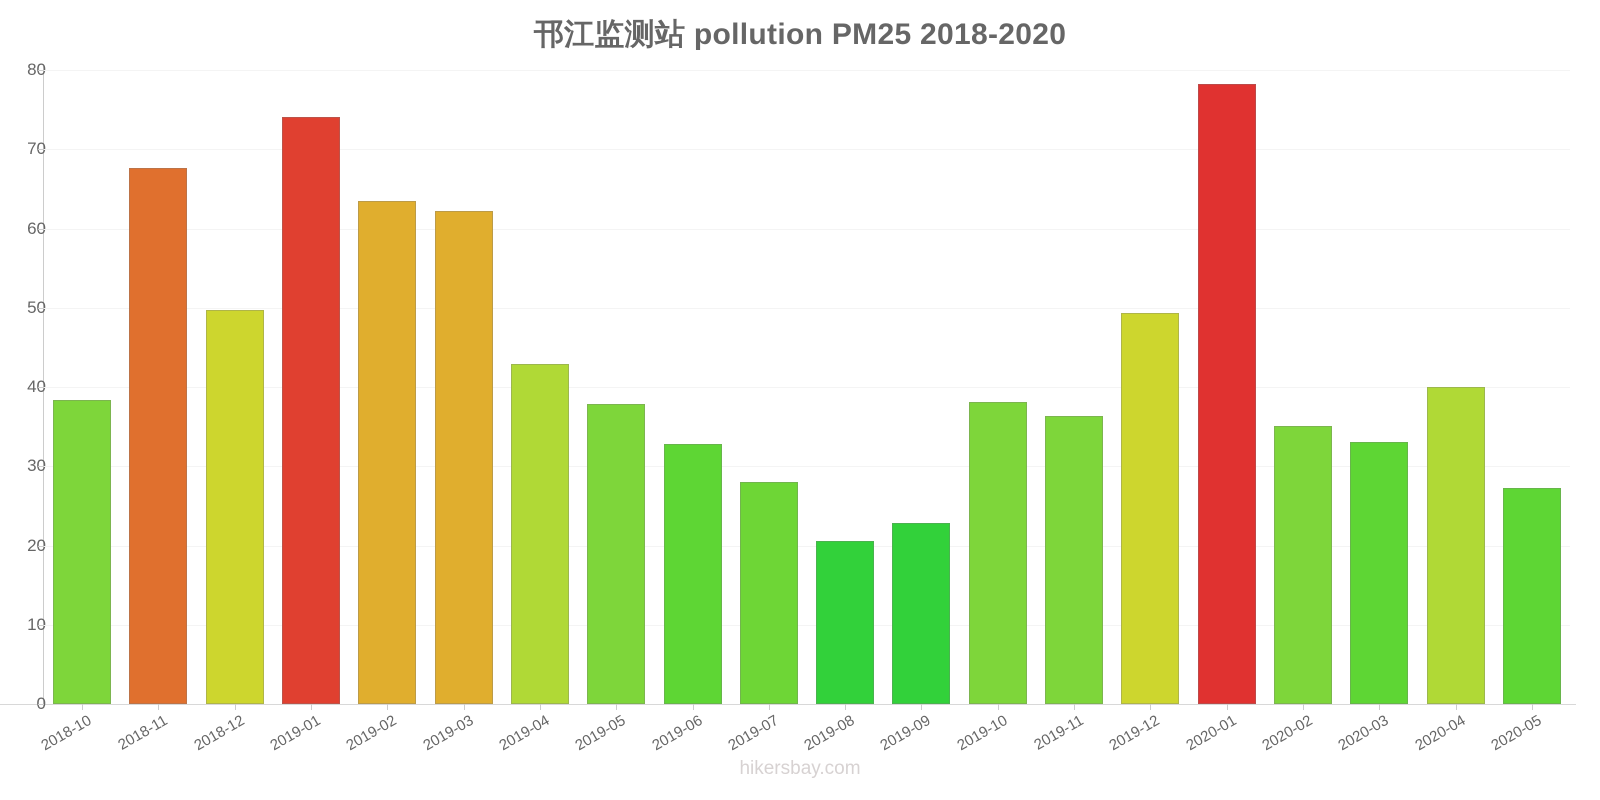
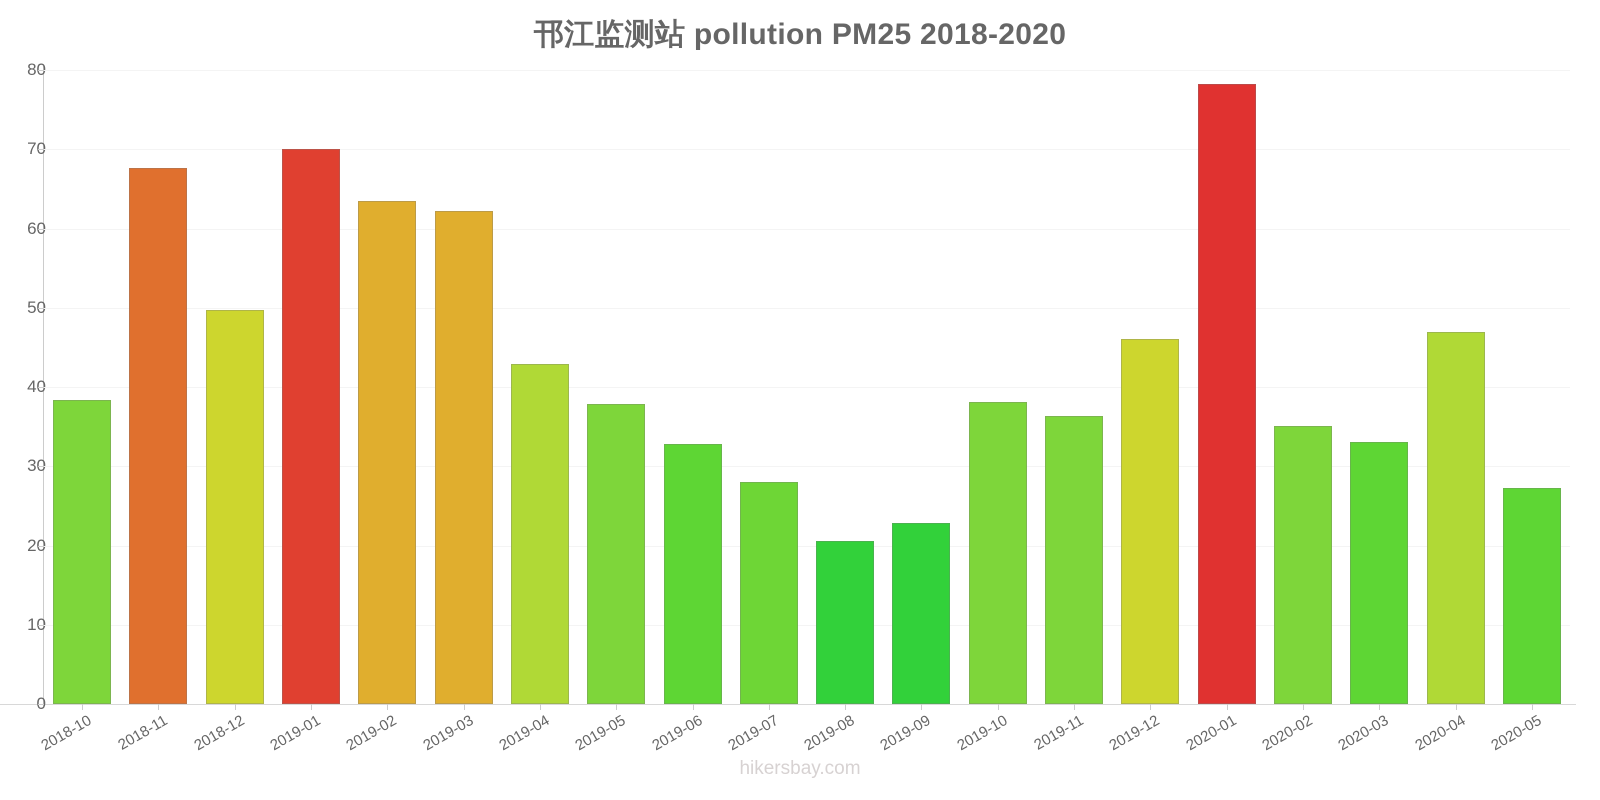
2019-01: 74 -> 70
2019-12: 49 -> 46
2020-04: 40 -> 47
